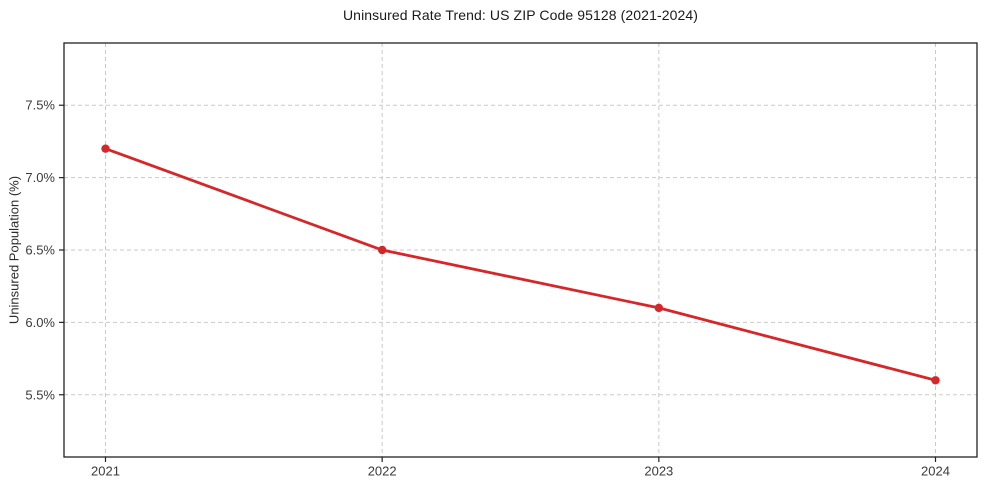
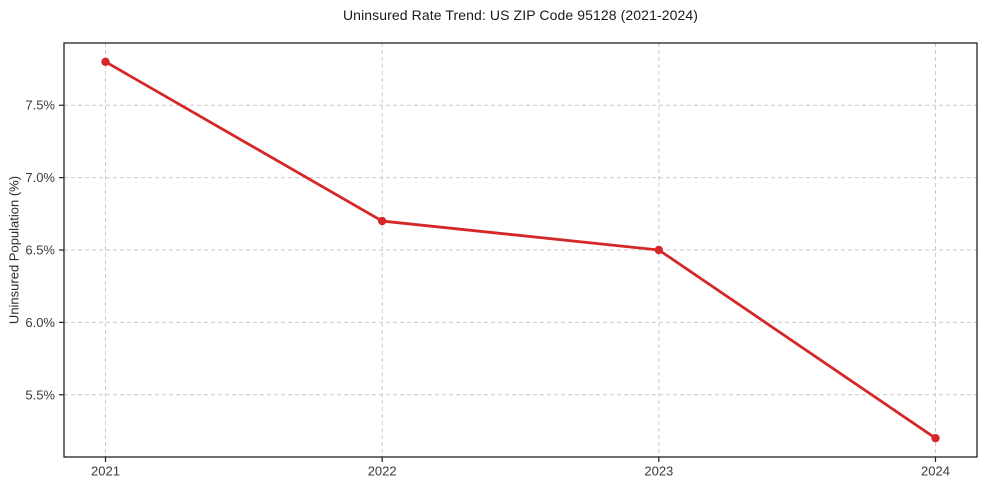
2021: 7.2% -> 7.8%
2022: 6.5% -> 6.7%
2023: 6.1% -> 6.5%
2024: 5.6% -> 5.2%
